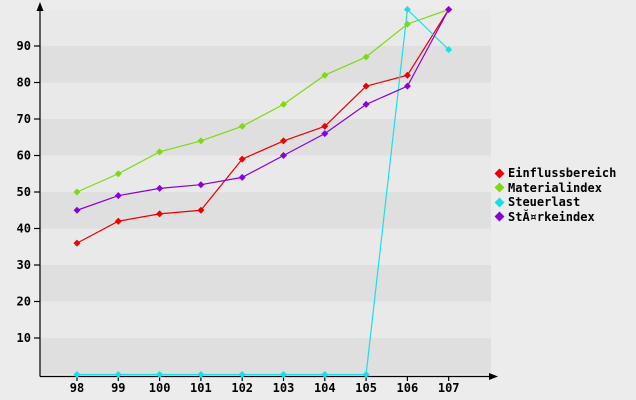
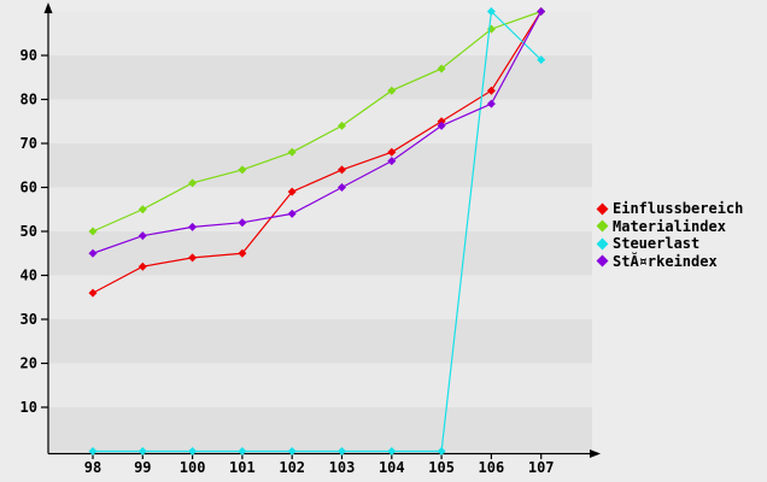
Einflussbereich/105: 79 -> 75
